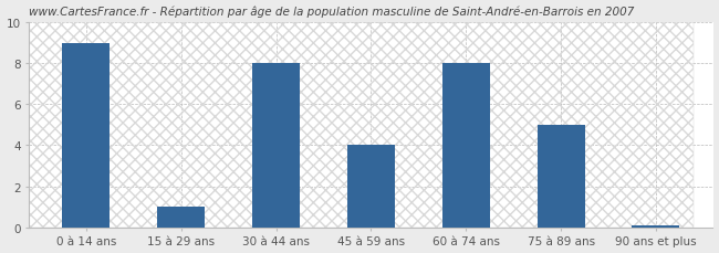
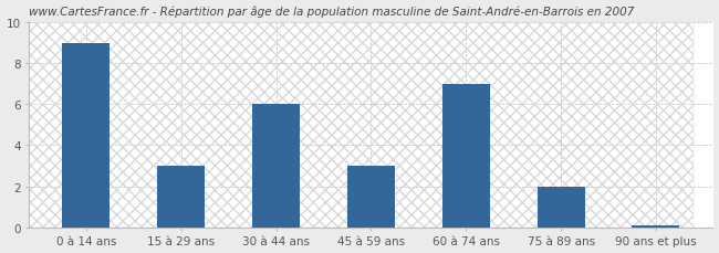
15 à 29 ans: 1.0 -> 3.0
30 à 44 ans: 8.0 -> 6.0
45 à 59 ans: 4.0 -> 3.0
60 à 74 ans: 8.0 -> 7.0
75 à 89 ans: 5.0 -> 2.0
